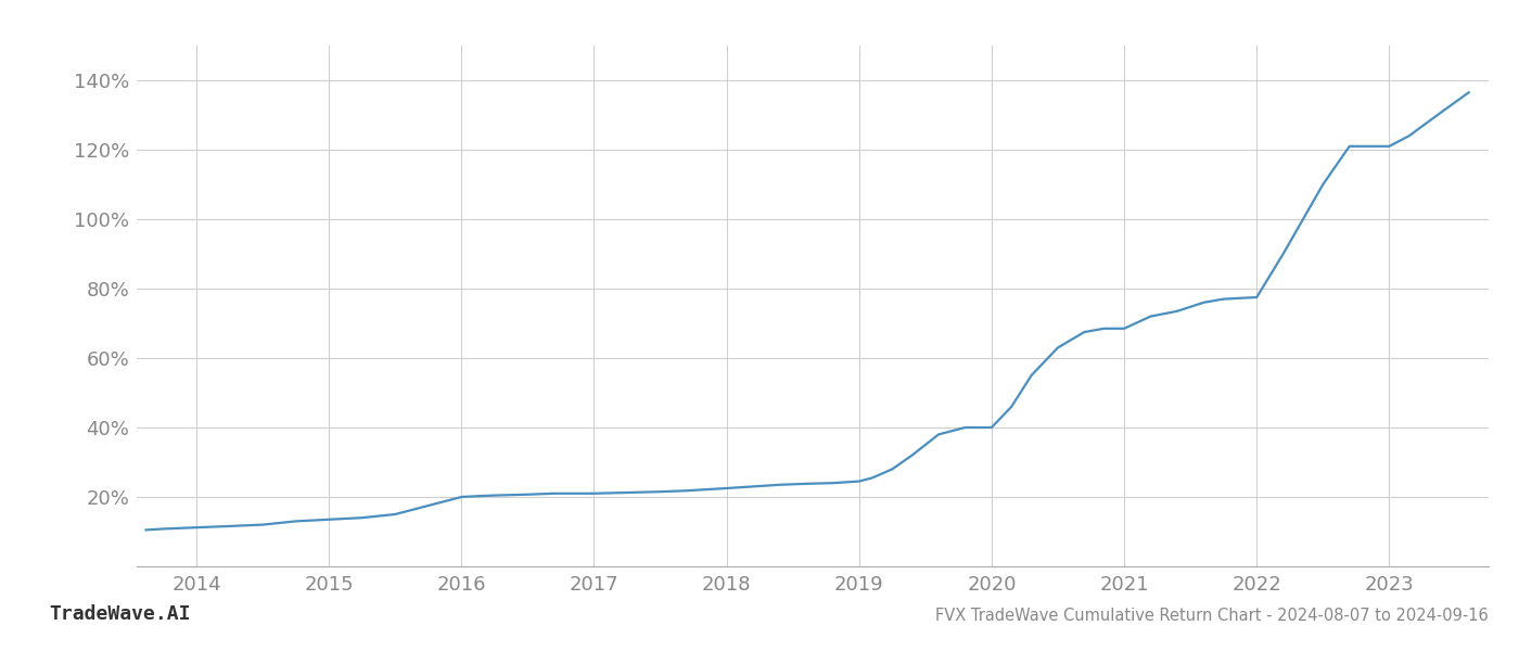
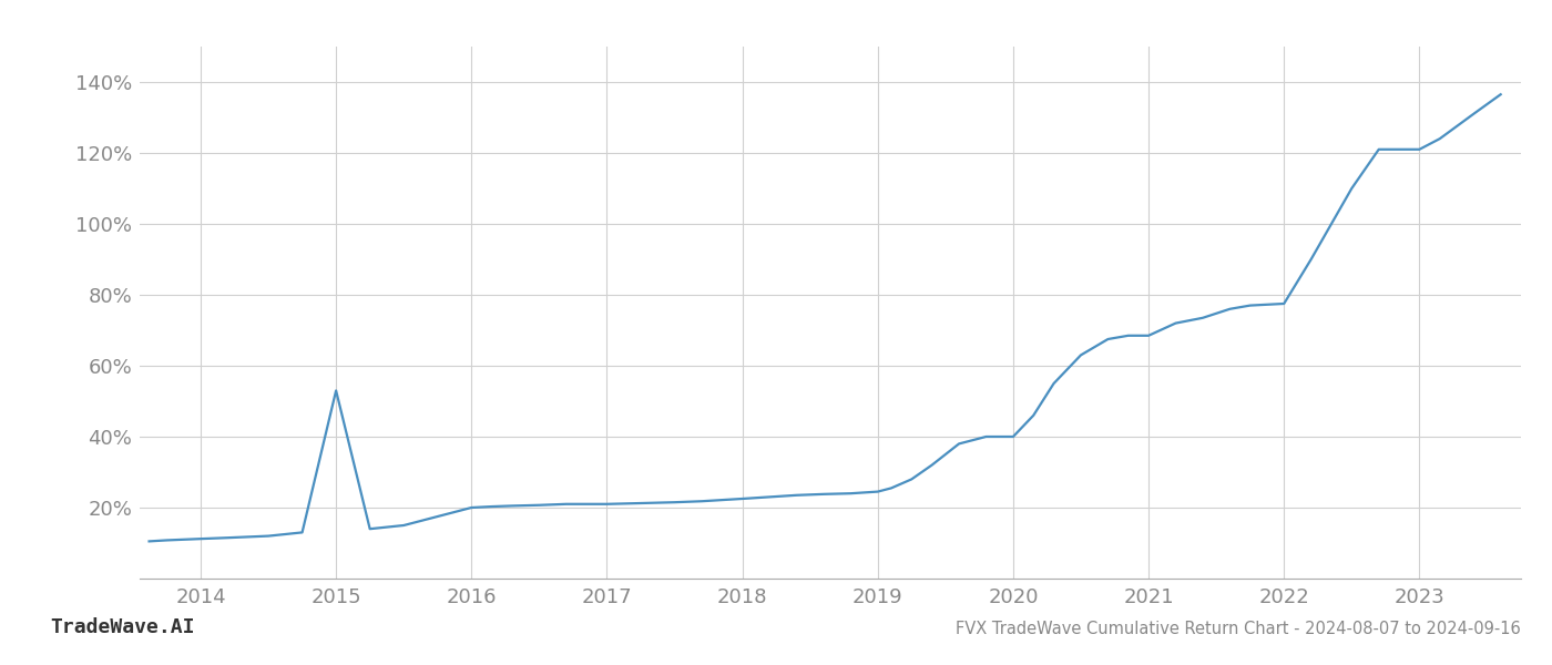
2015: 13.5% -> 53.0%
